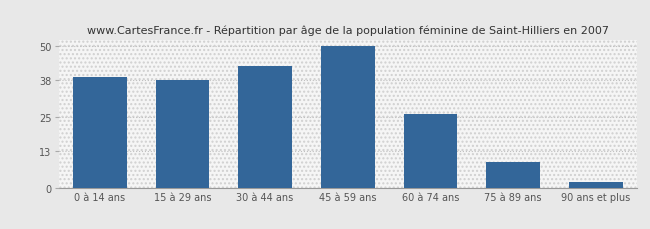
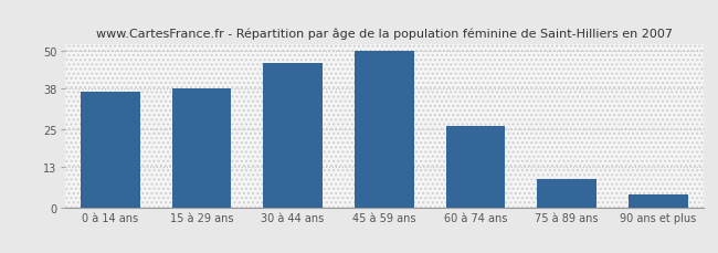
0 à 14 ans: 39 -> 37
30 à 44 ans: 43 -> 46
90 ans et plus: 2 -> 4
